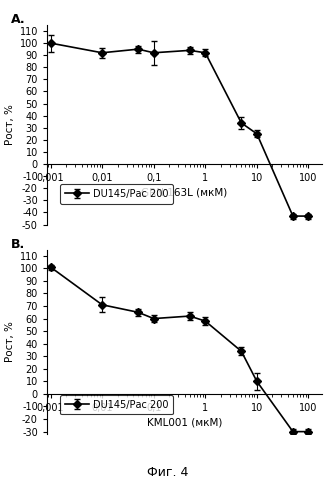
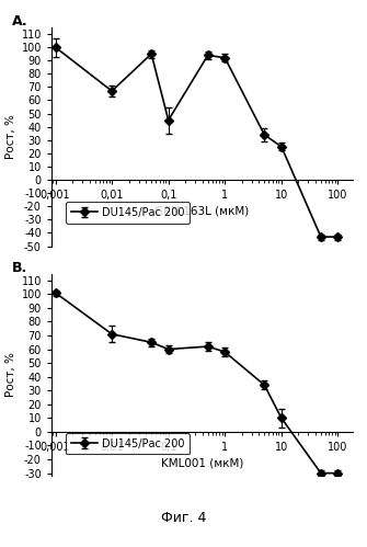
0,01: 92 -> 67
0,1: 92 -> 45
